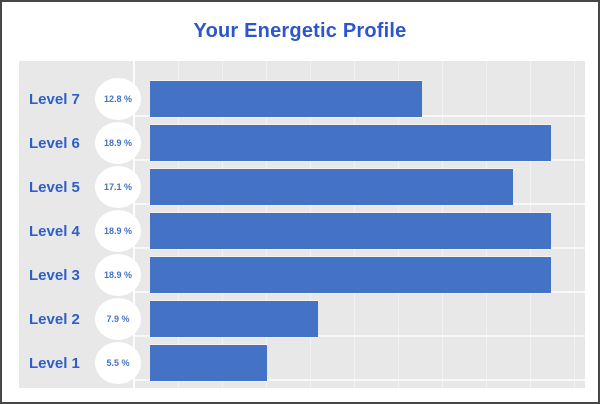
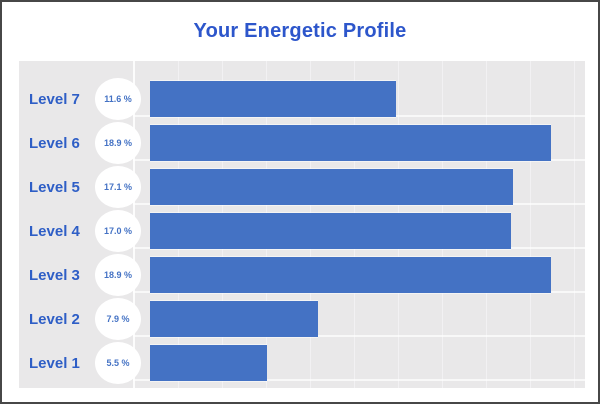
Level 7: 12.8 -> 11.6
Level 4: 18.9 -> 17.0
